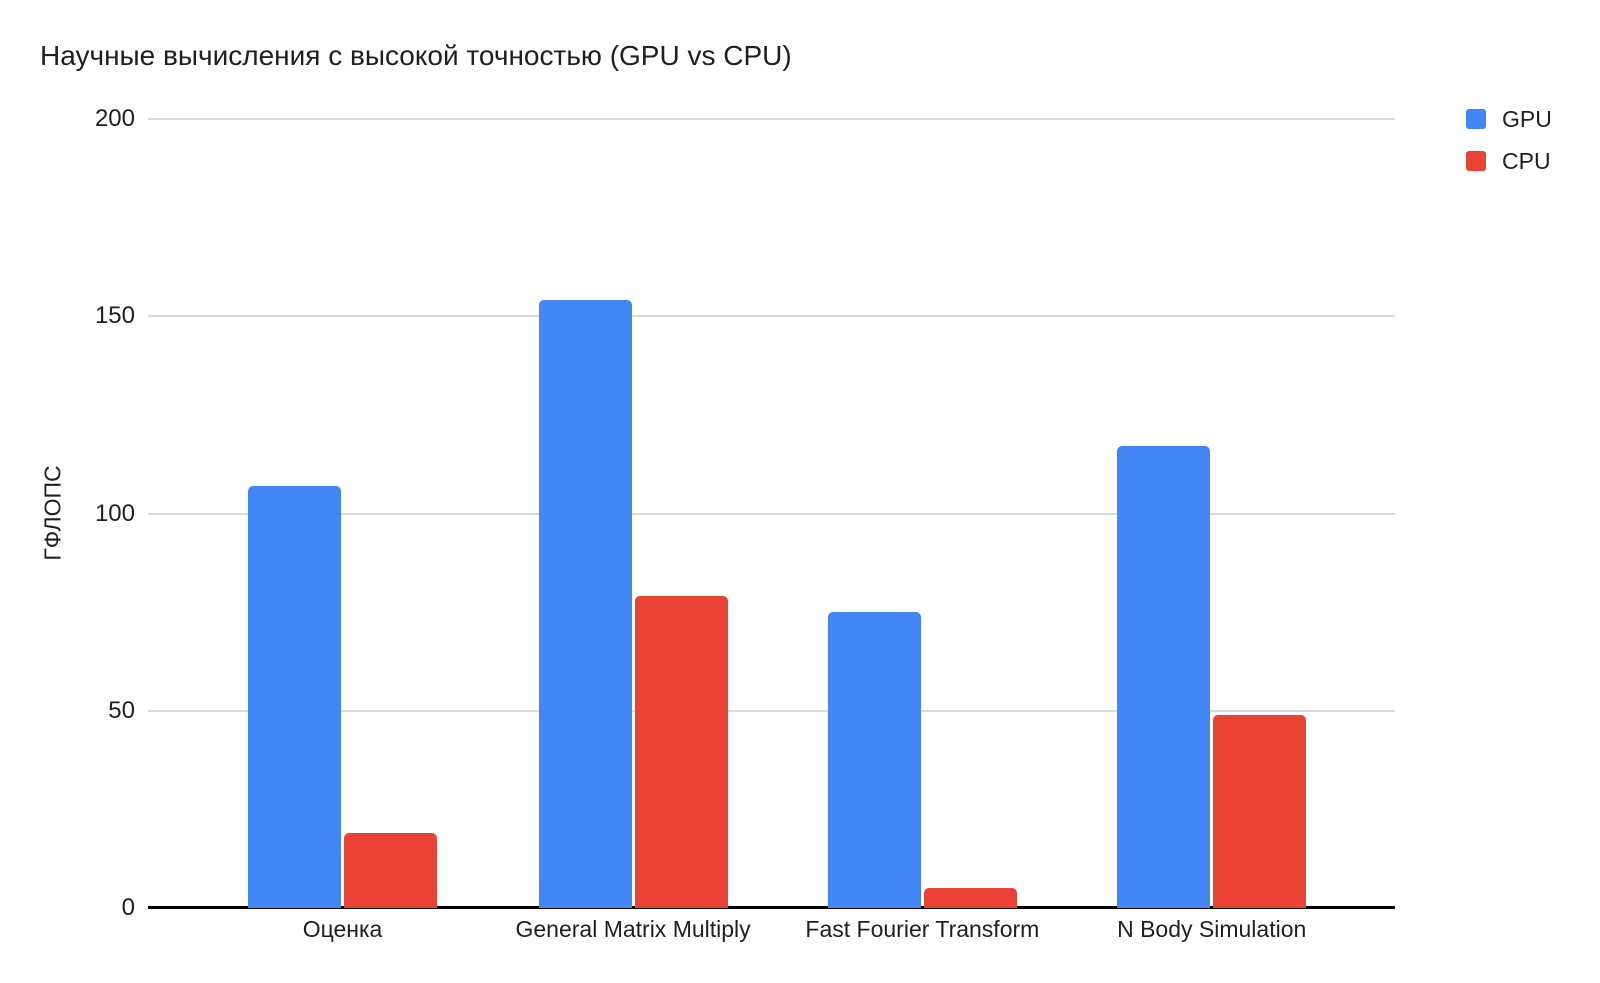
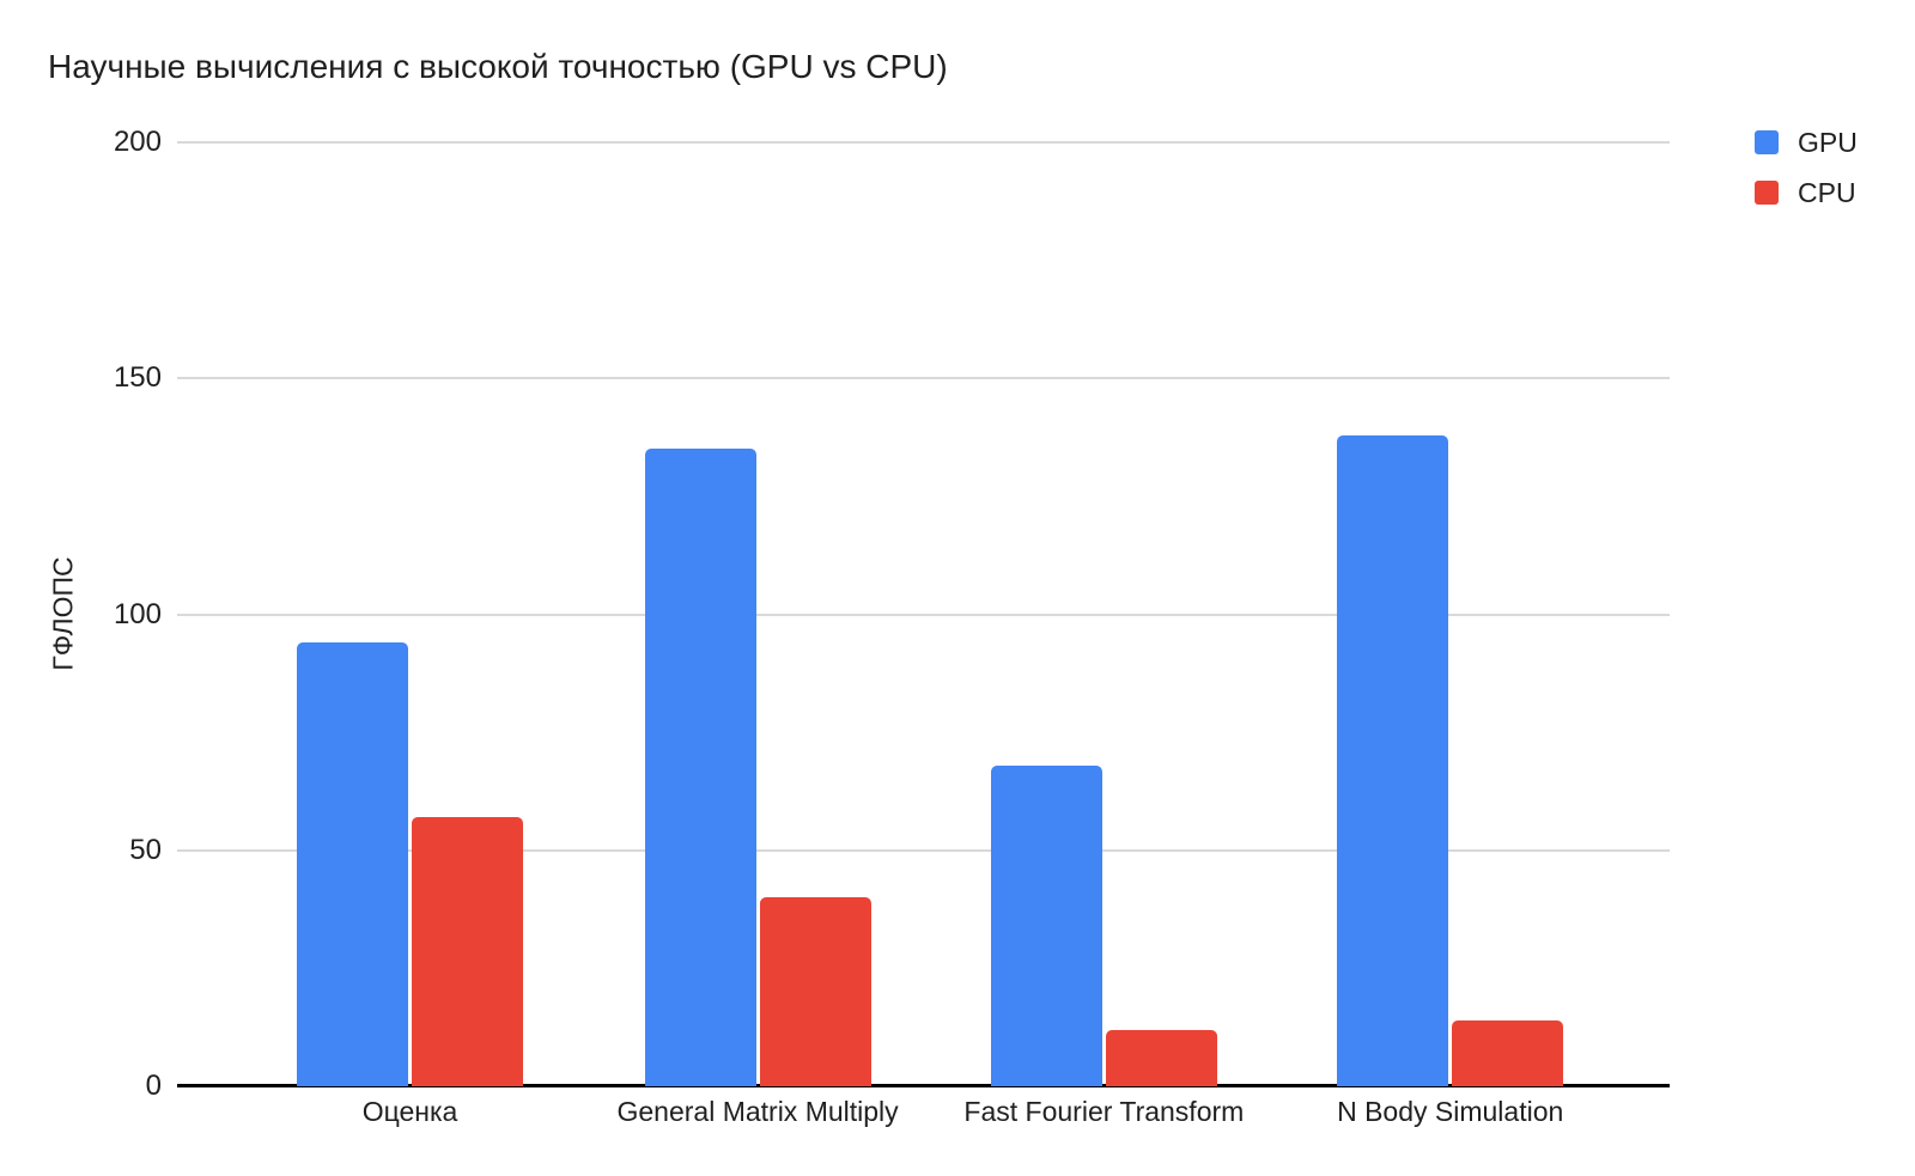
GPU/Оценка: 107 -> 94
CPU/Оценка: 19 -> 57
GPU/General Matrix Multiply: 154 -> 135
CPU/General Matrix Multiply: 79 -> 40
GPU/Fast Fourier Transform: 75 -> 68
CPU/Fast Fourier Transform: 5 -> 12
GPU/N Body Simulation: 117 -> 138
CPU/N Body Simulation: 49 -> 14
